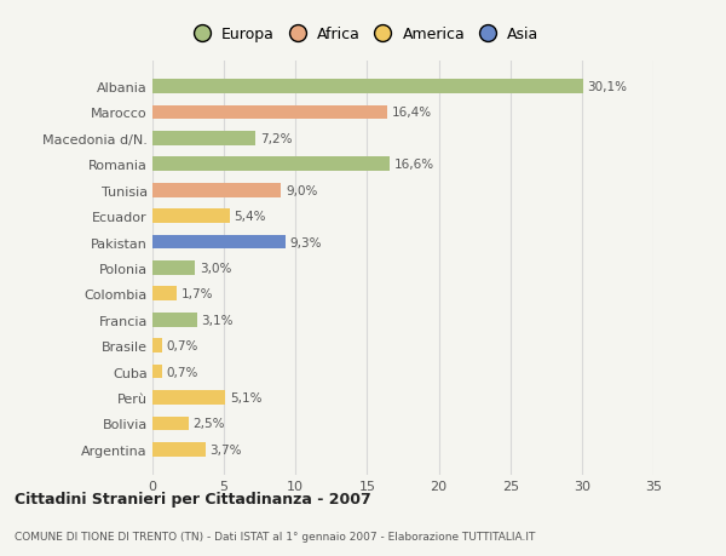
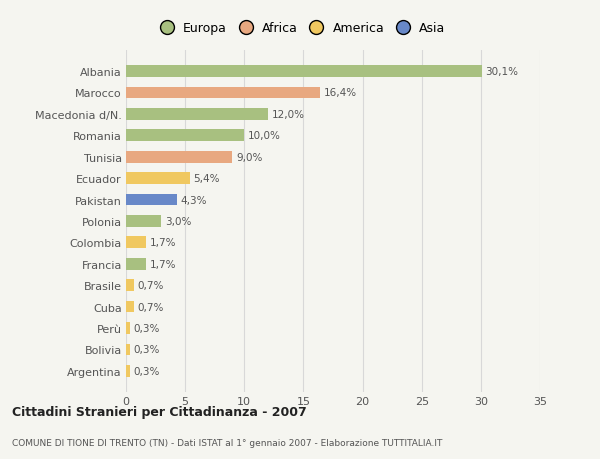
Macedonia d/N.: 7,2% -> 12,0%
Romania: 16,6% -> 10,0%
Pakistan: 9,3% -> 4,3%
Francia: 3,1% -> 1,7%
Perù: 5,1% -> 0,3%
Bolivia: 2,5% -> 0,3%
Argentina: 3,7% -> 0,3%
